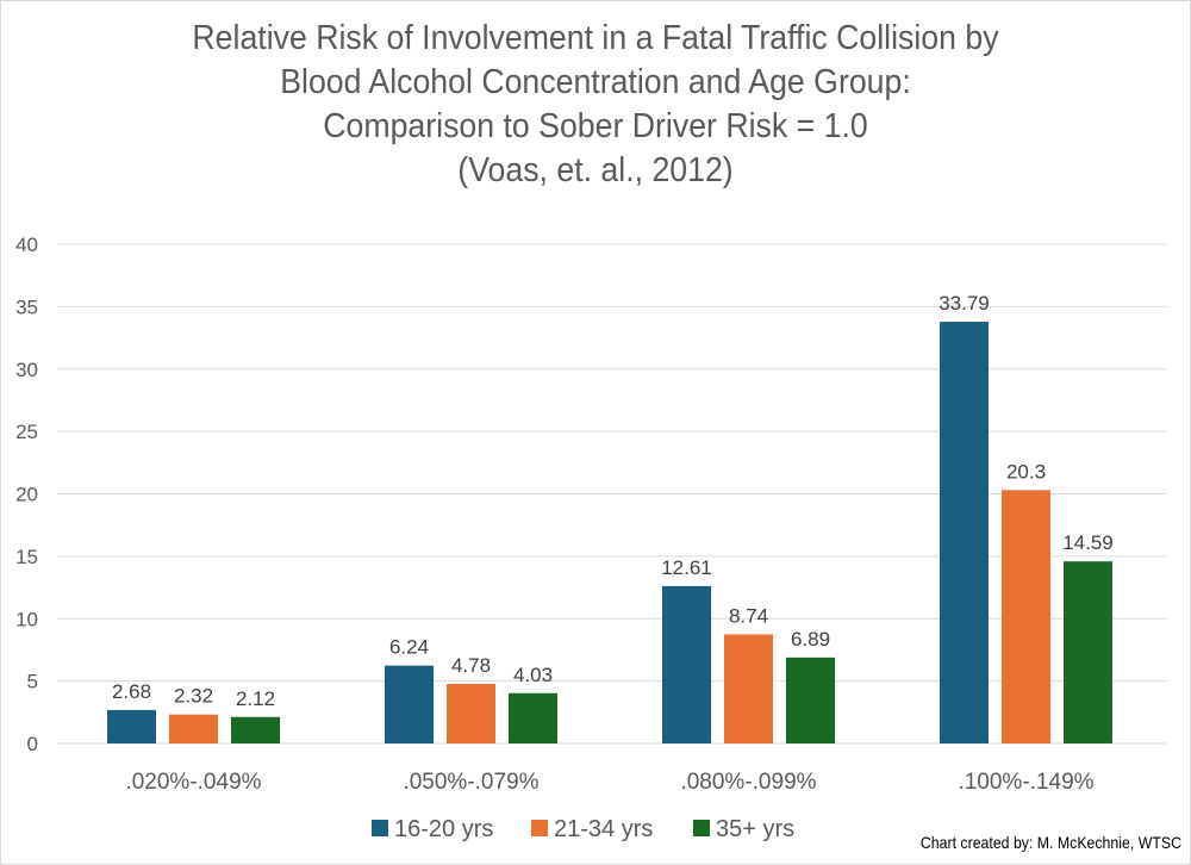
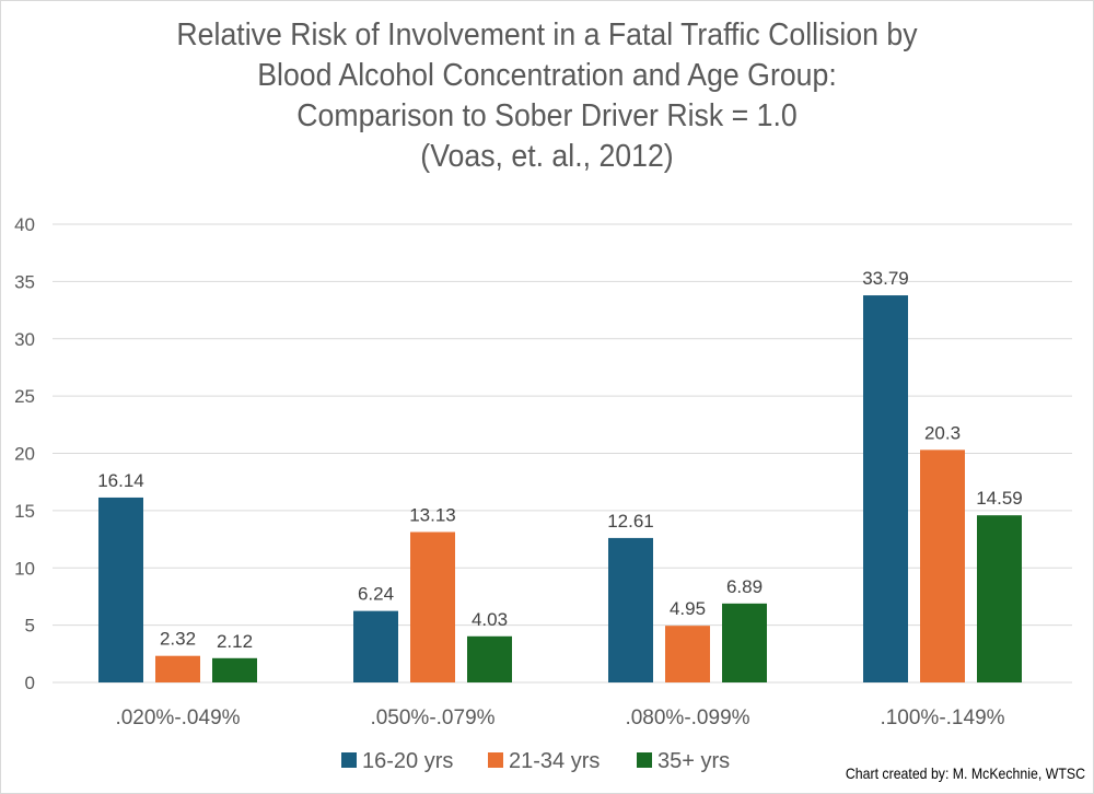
16-20 yrs/.020%-.049%: 2.68 -> 16.14
21-34 yrs/.050%-.079%: 4.78 -> 13.13
21-34 yrs/.080%-.099%: 8.74 -> 4.95
